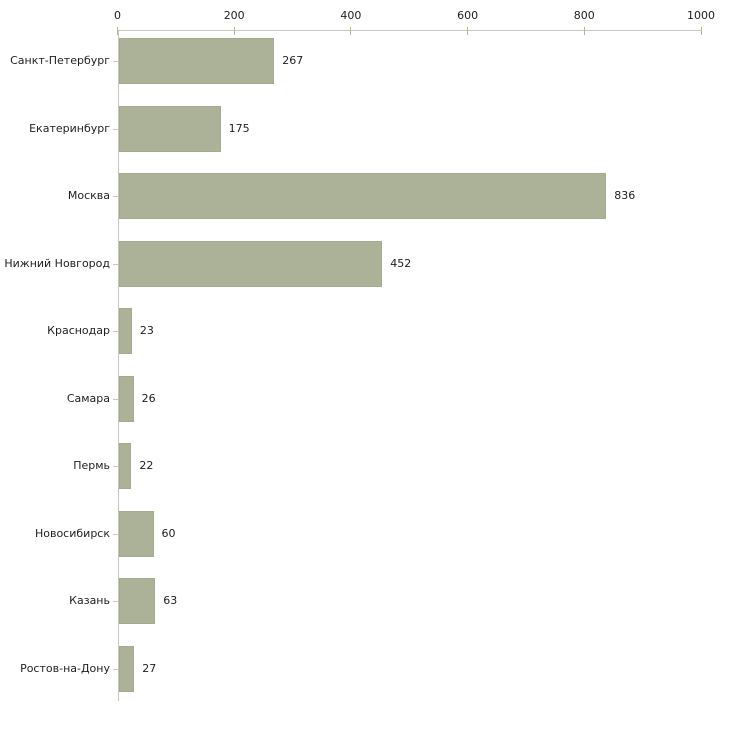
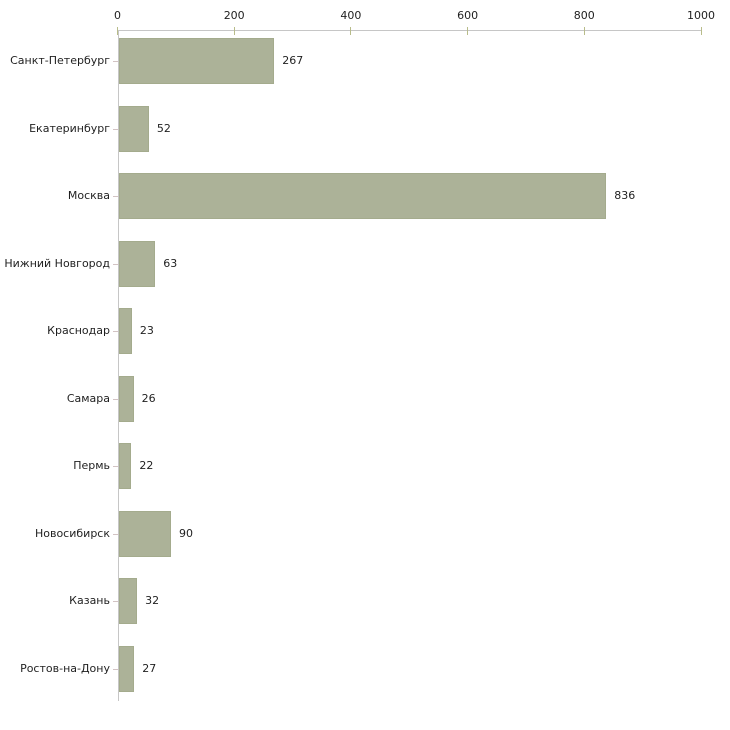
Екатеринбург: 175 -> 52
Нижний Новгород: 452 -> 63
Новосибирск: 60 -> 90
Казань: 63 -> 32
